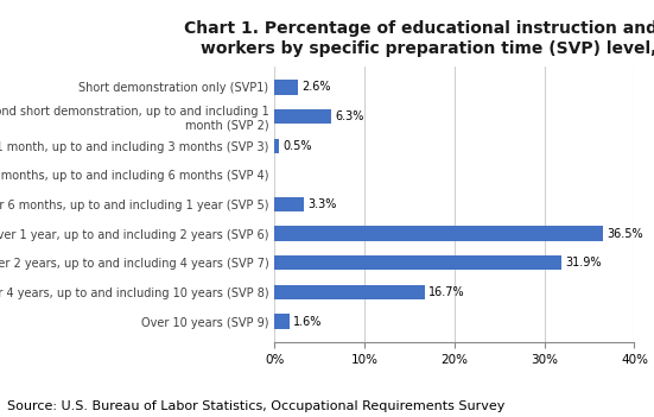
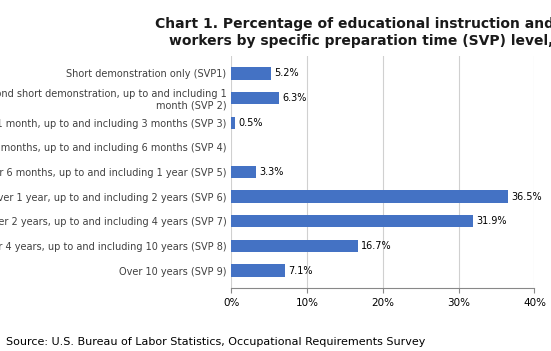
Short demonstration only (SVP1): 2.6% -> 5.2%
Over 10 years (SVP 9): 1.6% -> 7.1%
